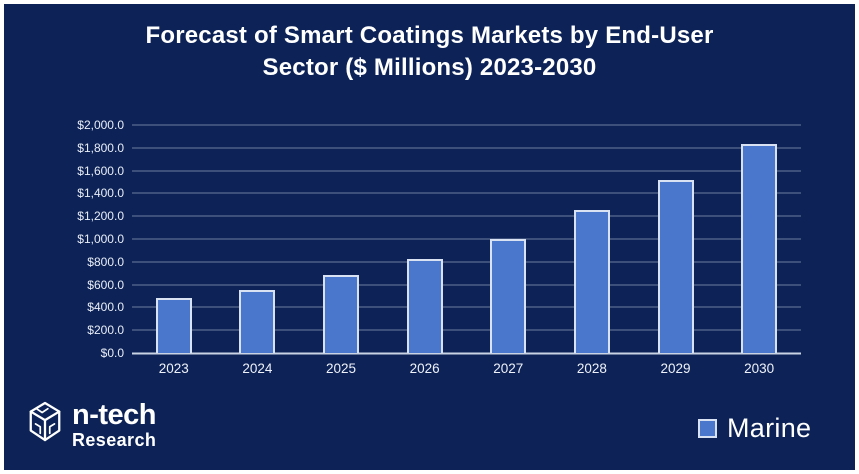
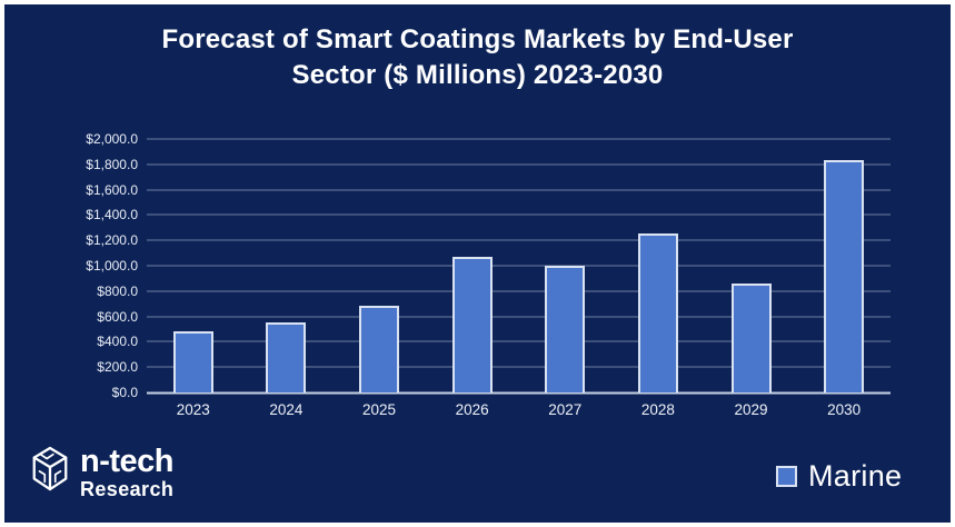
2026: $820 -> $1070
2029: $1520 -> $860
